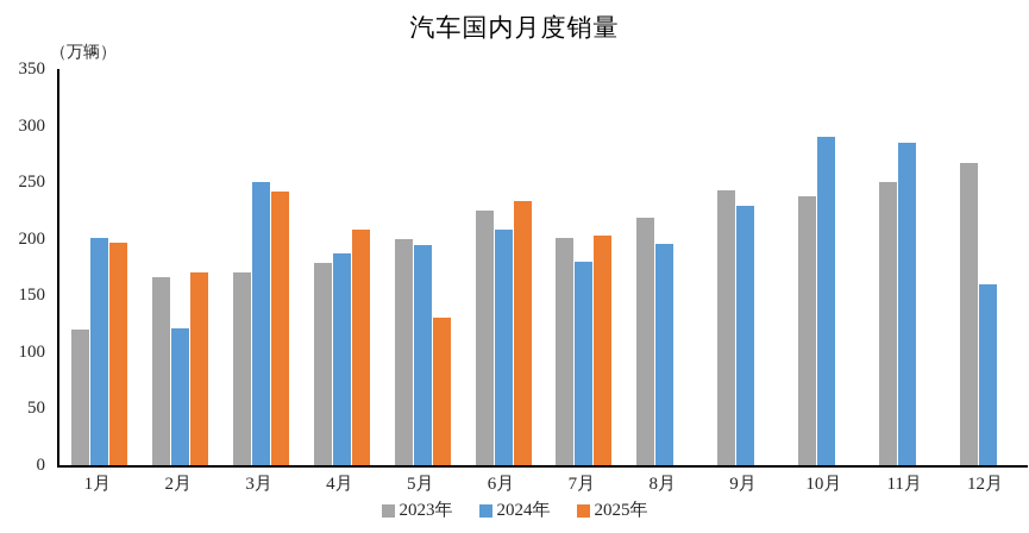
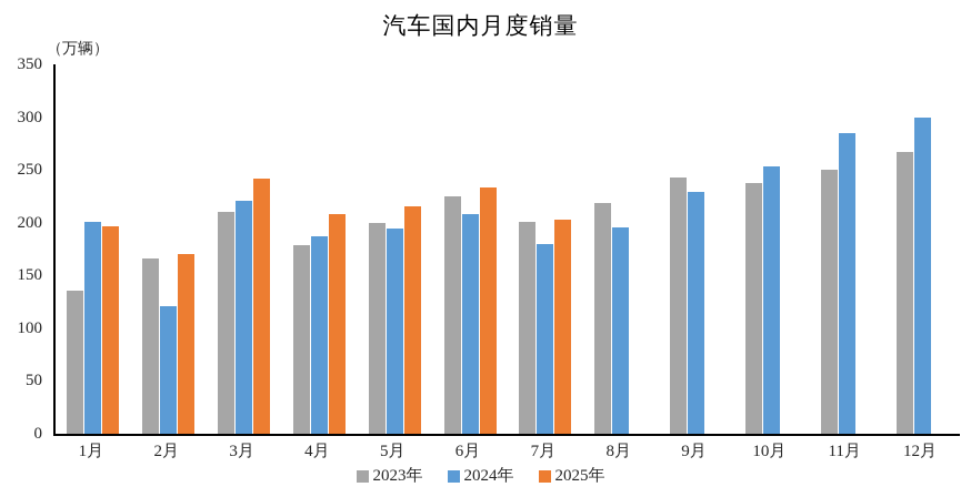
2023年/1月: 120 -> 140
2023年/3月: 170 -> 210
2024年/3月: 250 -> 220
2025年/5月: 130 -> 220
2024年/10月: 290 -> 250
2024年/12月: 160 -> 300
